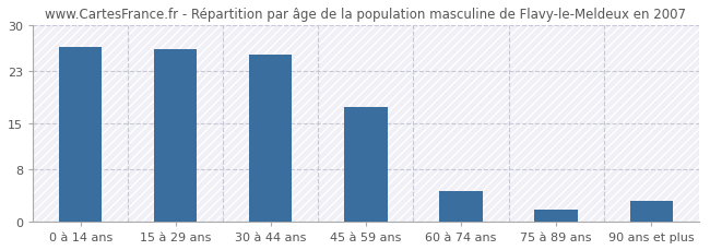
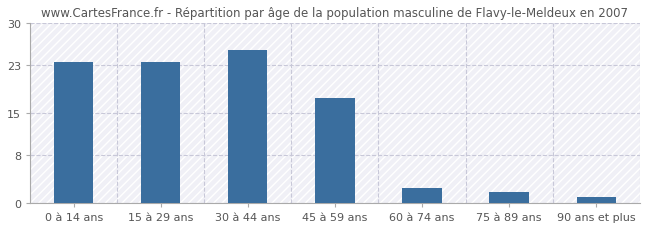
0 à 14 ans: 26.6 -> 23.5
15 à 29 ans: 26.4 -> 23.5
60 à 74 ans: 4.6 -> 2.5
90 ans et plus: 3.2 -> 1.0
